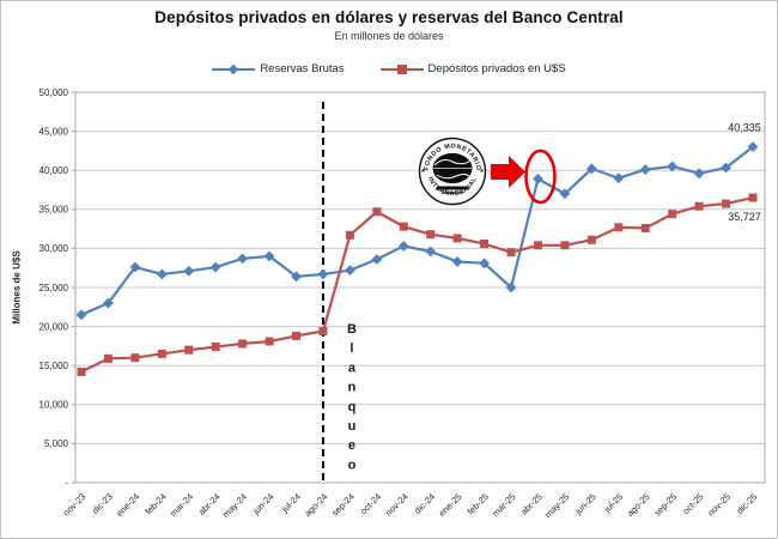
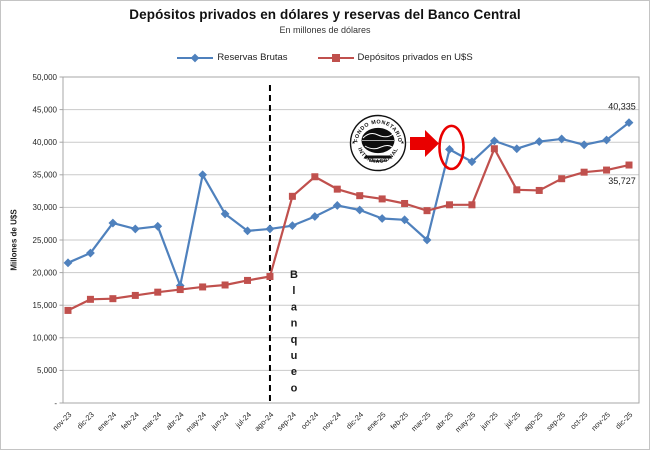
Reservas Brutas/abr-24: 28000 -> 18000
Reservas Brutas/may-24: 29000 -> 35000
Depósitos privados en U$S/jun-25: 31000 -> 39000
